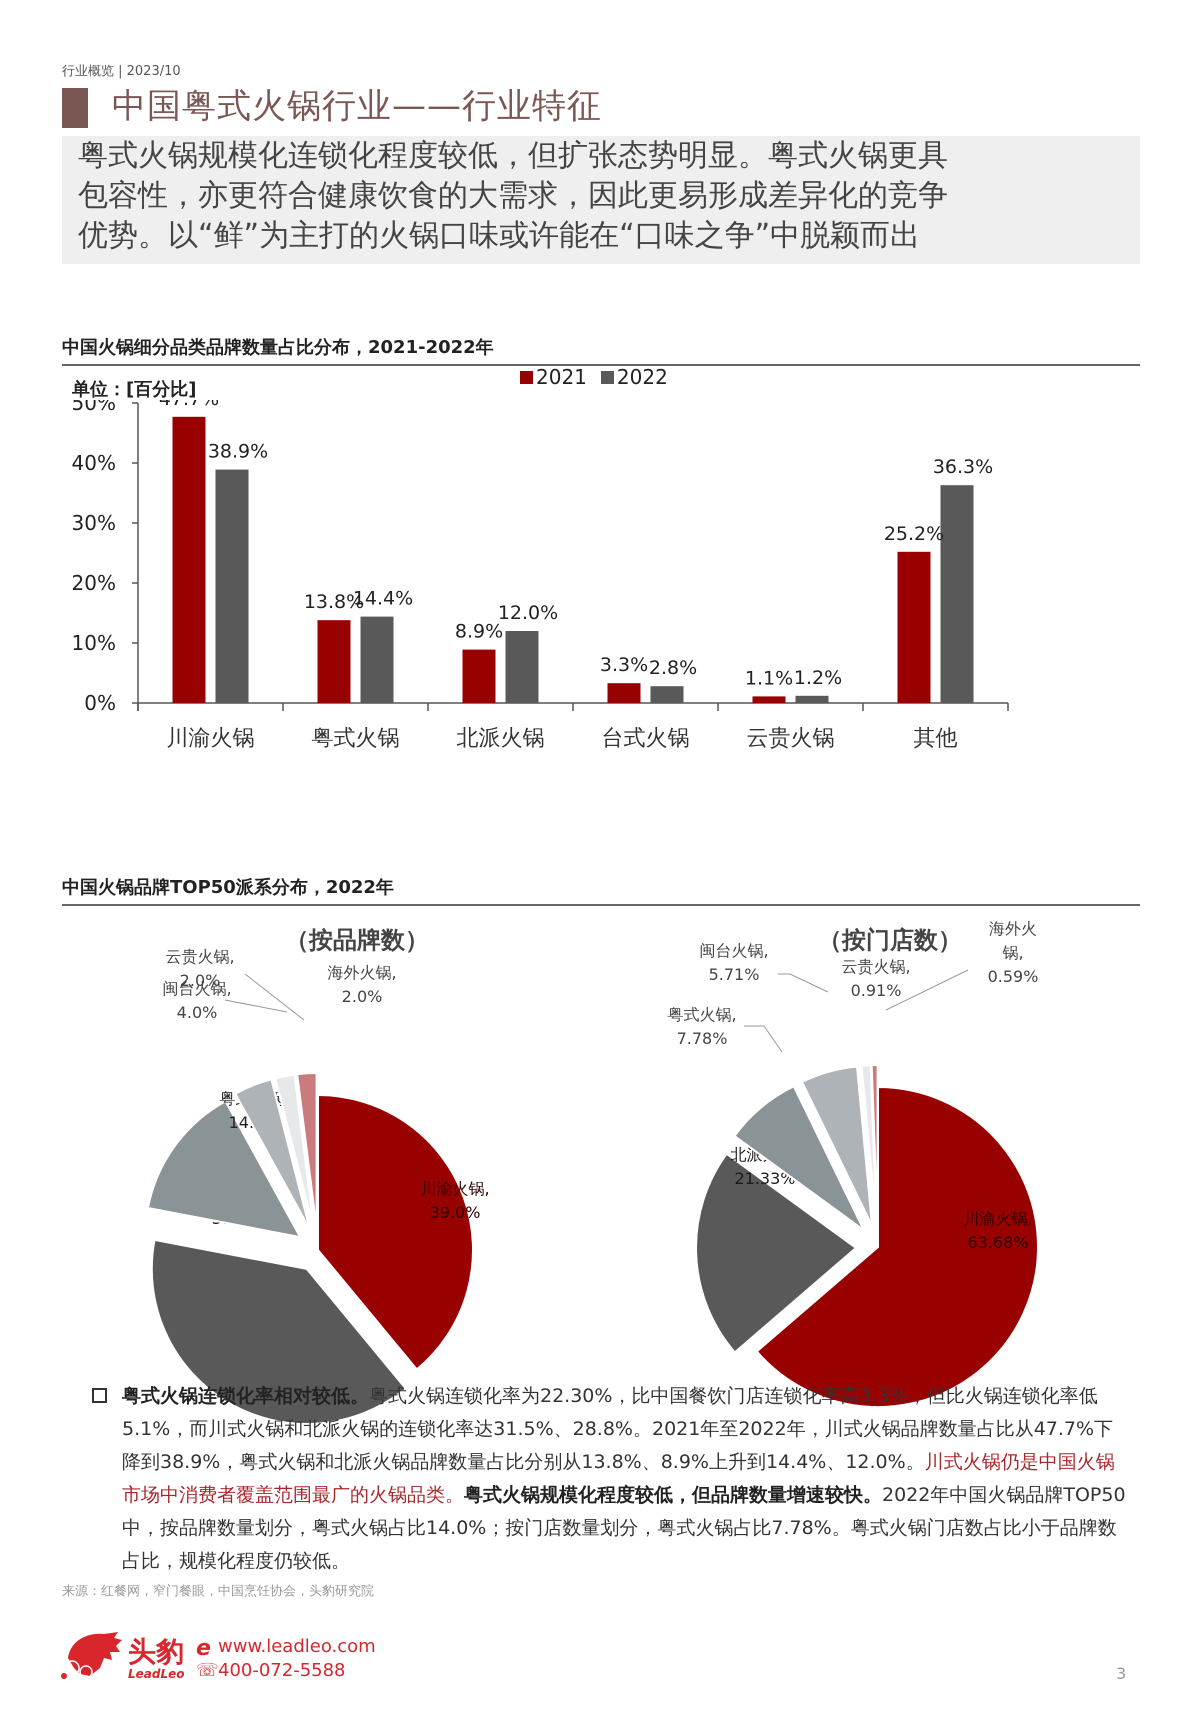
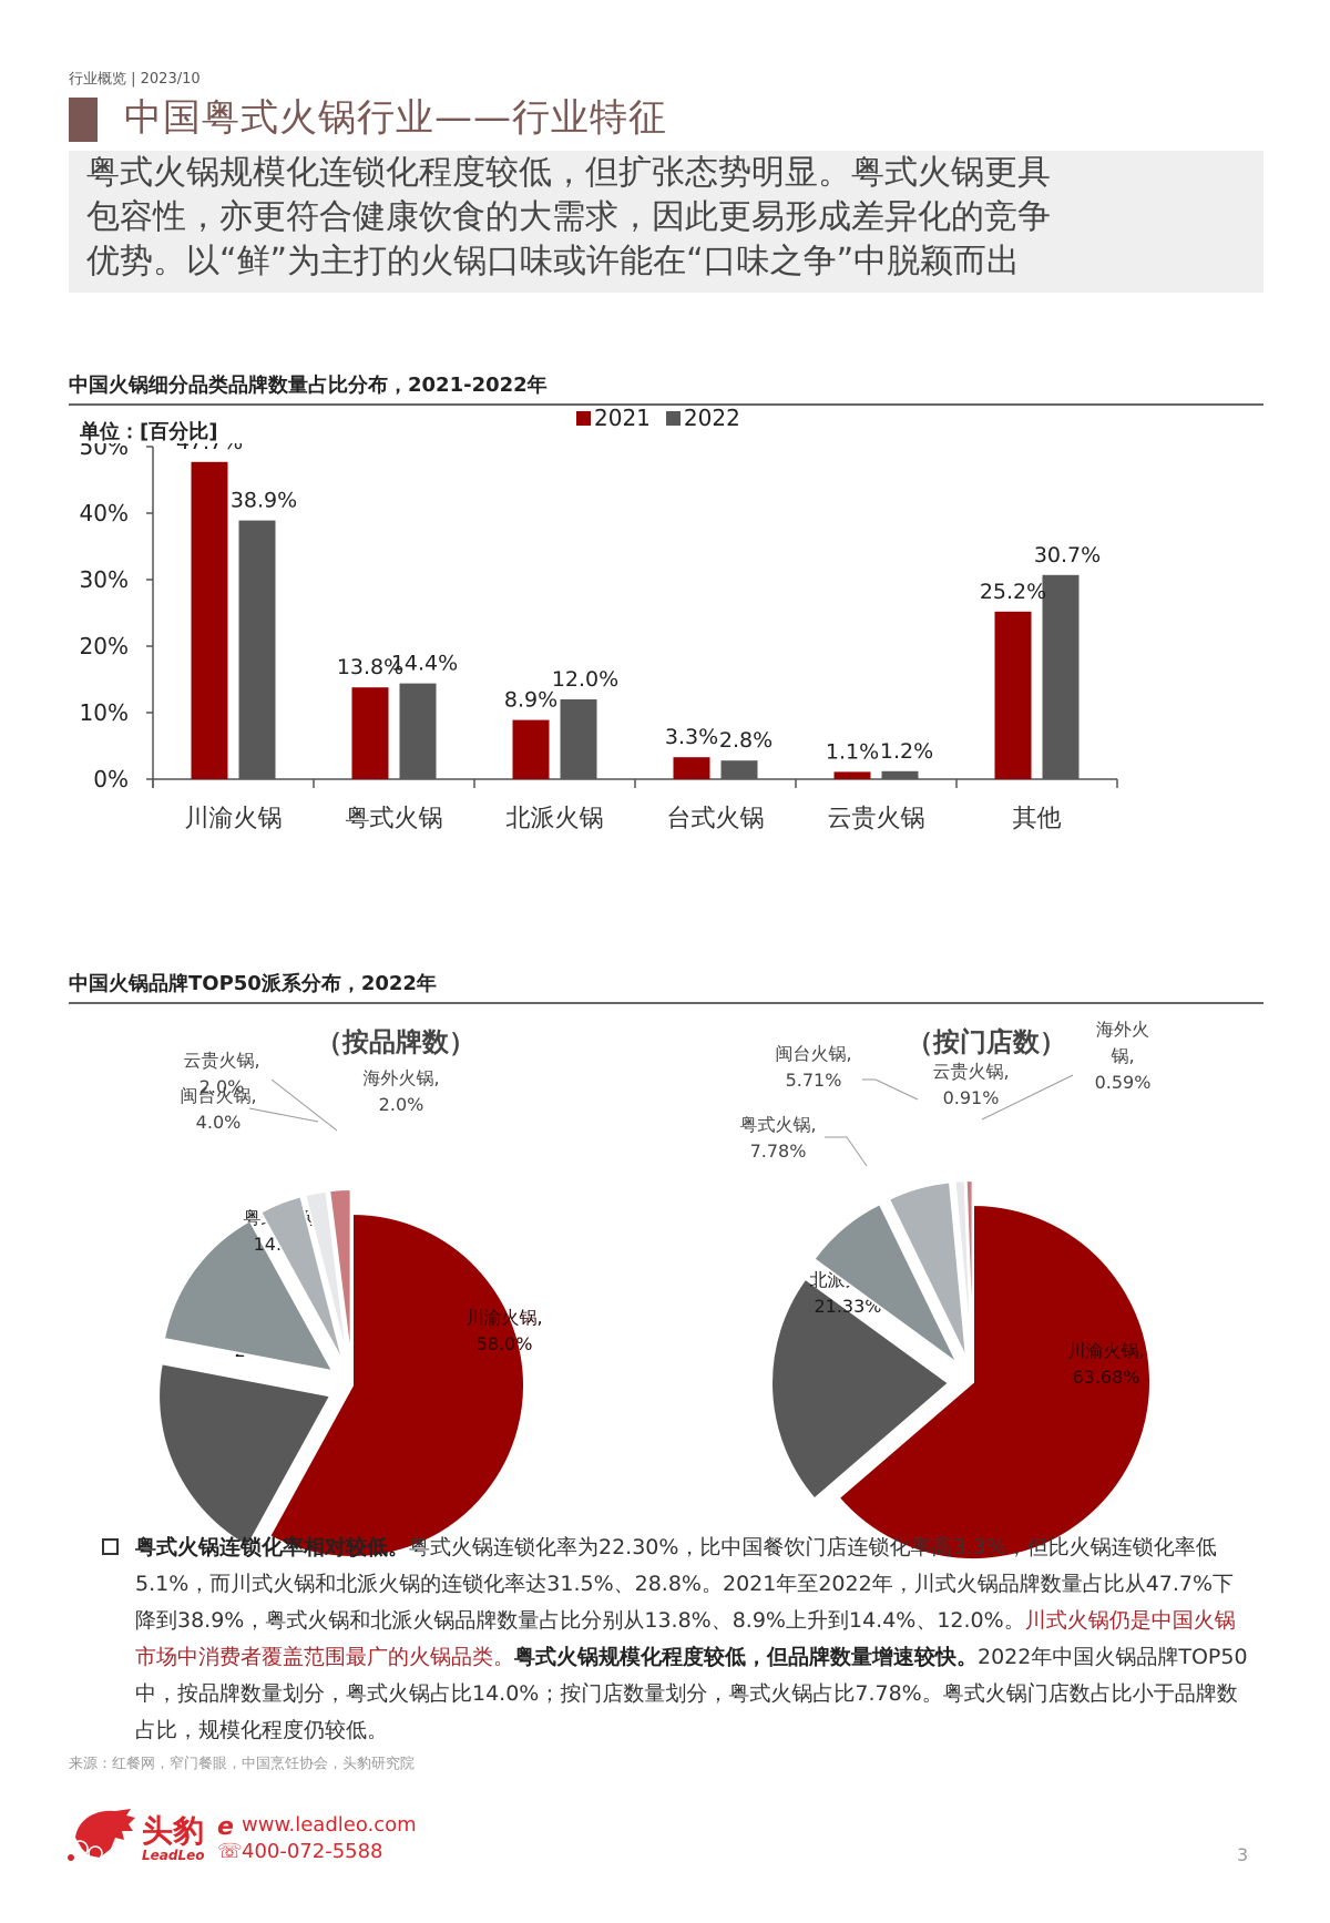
中国火锅细分品类品牌数量占比分布，2021-2022年/2022/其他: 36.3% -> 30.7%
（按品牌数）/川渝火锅: 39.0% -> 58.0%
（按品牌数）/北派火锅: 39.0% -> 20.0%
